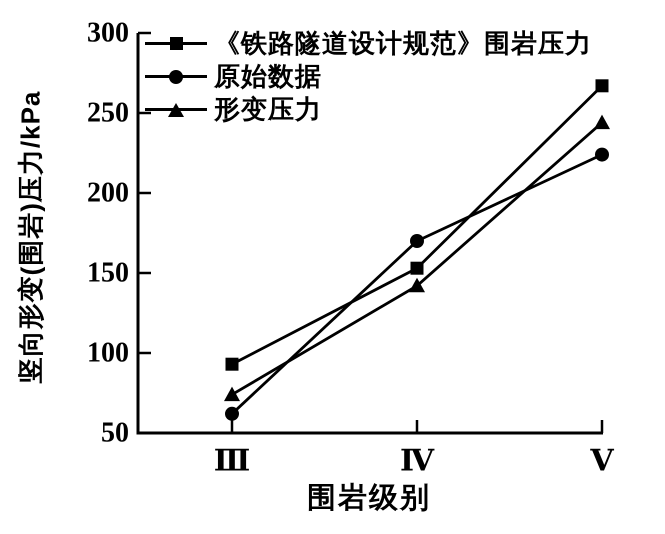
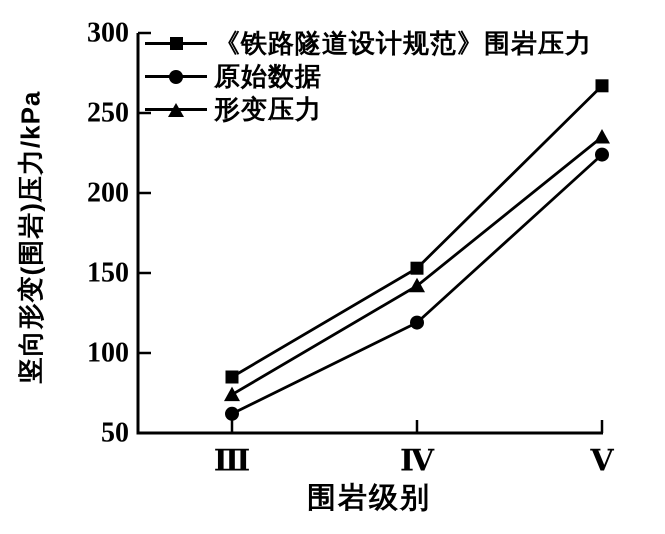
《铁路隧道设计规范》围岩压力/Ⅲ: 93 -> 85
原始数据/Ⅳ: 170 -> 119
形变压力/Ⅴ: 244 -> 235
